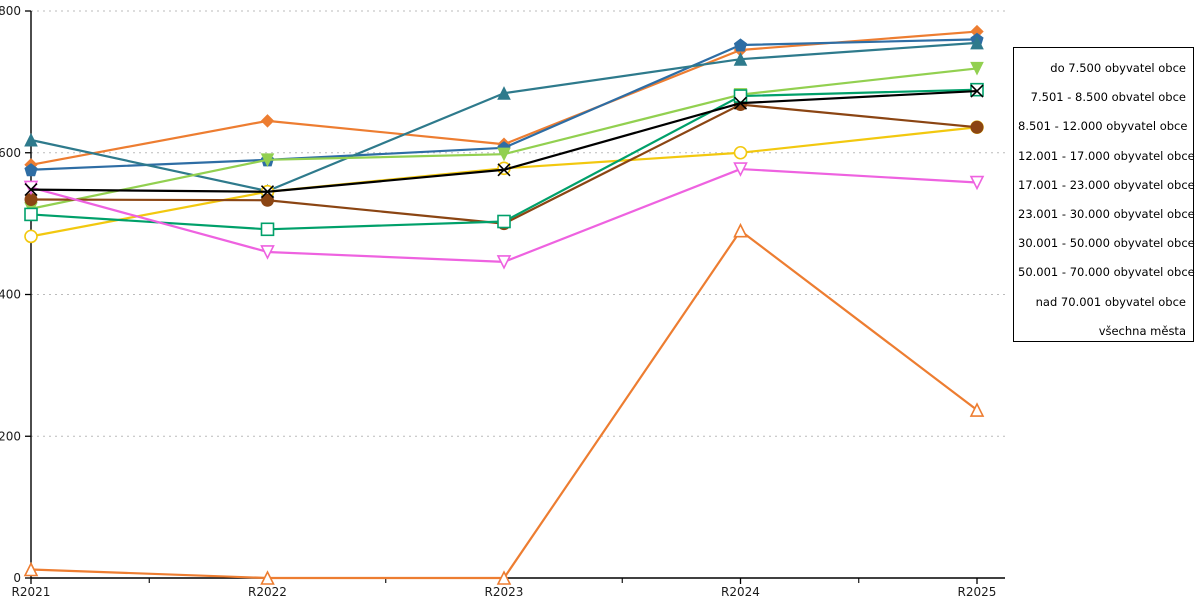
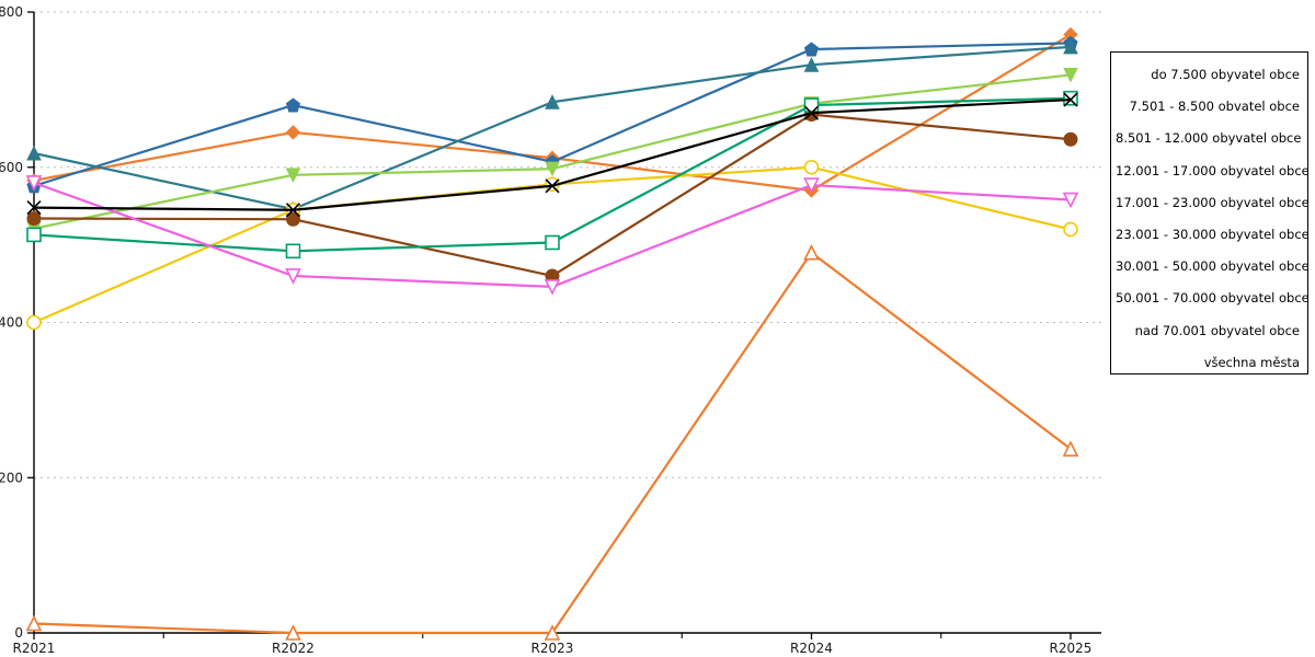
23.001 - 30.000 obyvatel obce/R2021: 480 -> 400
nad 70.001 obyvatel obce/R2021: 550 -> 580
8.501 - 12.000 obyvatel obce/R2022: 590 -> 680
30.001 - 50.000 obyvatel obce/R2023: 500 -> 460
7.501 - 8.500 obvatel obce/R2024: 740 -> 570
23.001 - 30.000 obyvatel obce/R2025: 640 -> 520
